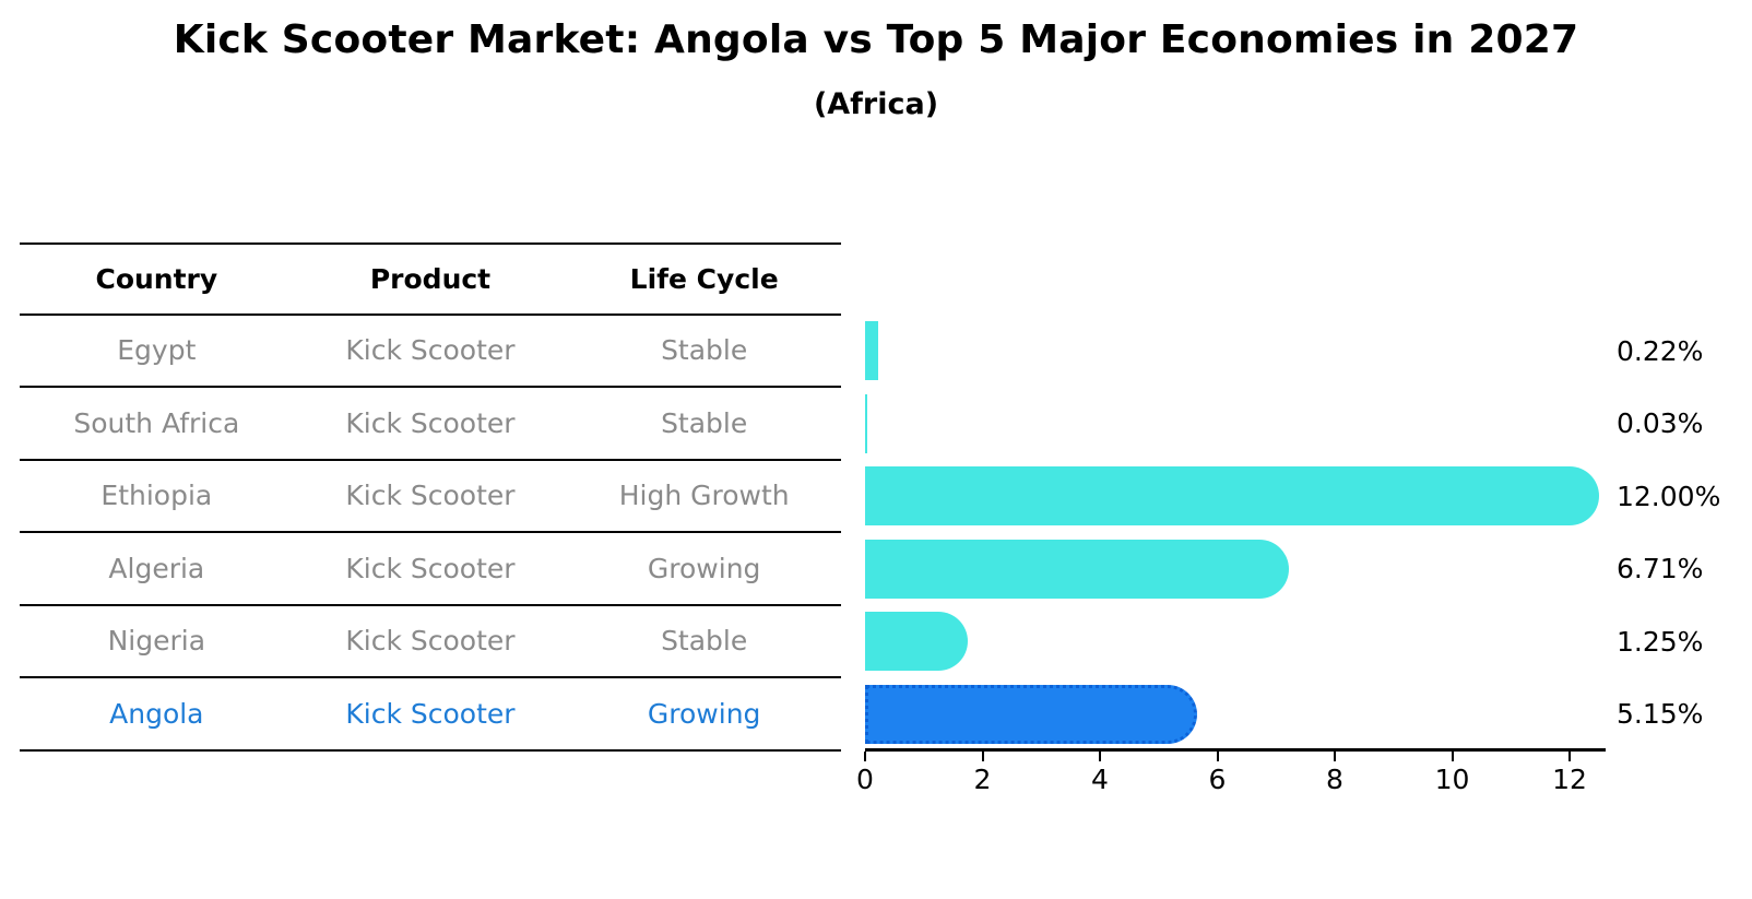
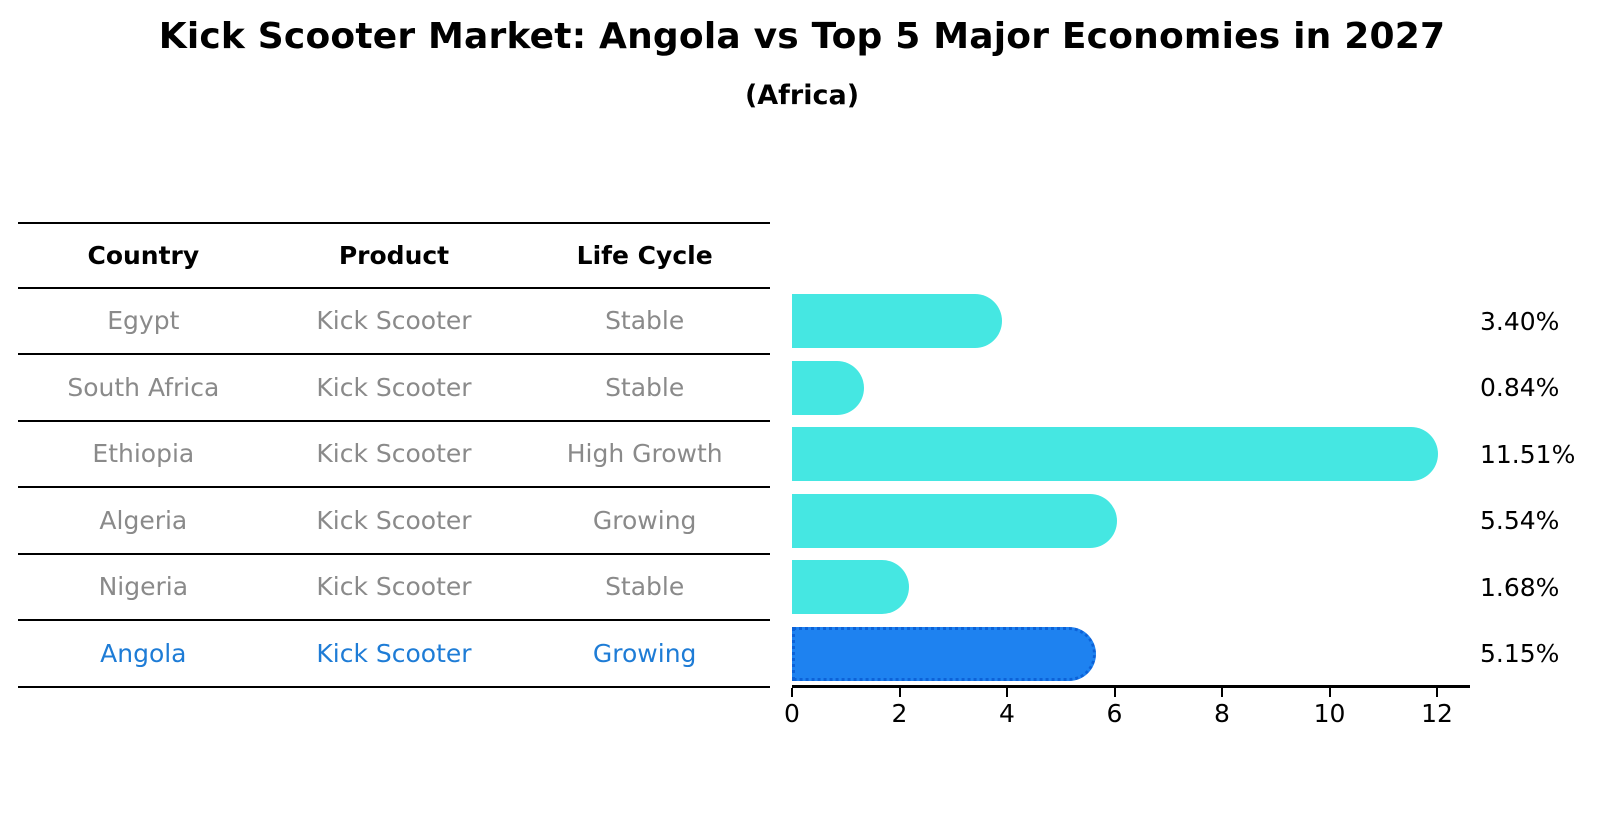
Egypt: 0.22% -> 3.40%
South Africa: 0.03% -> 0.84%
Ethiopia: 12.00% -> 11.51%
Algeria: 6.71% -> 5.54%
Nigeria: 1.25% -> 1.68%
